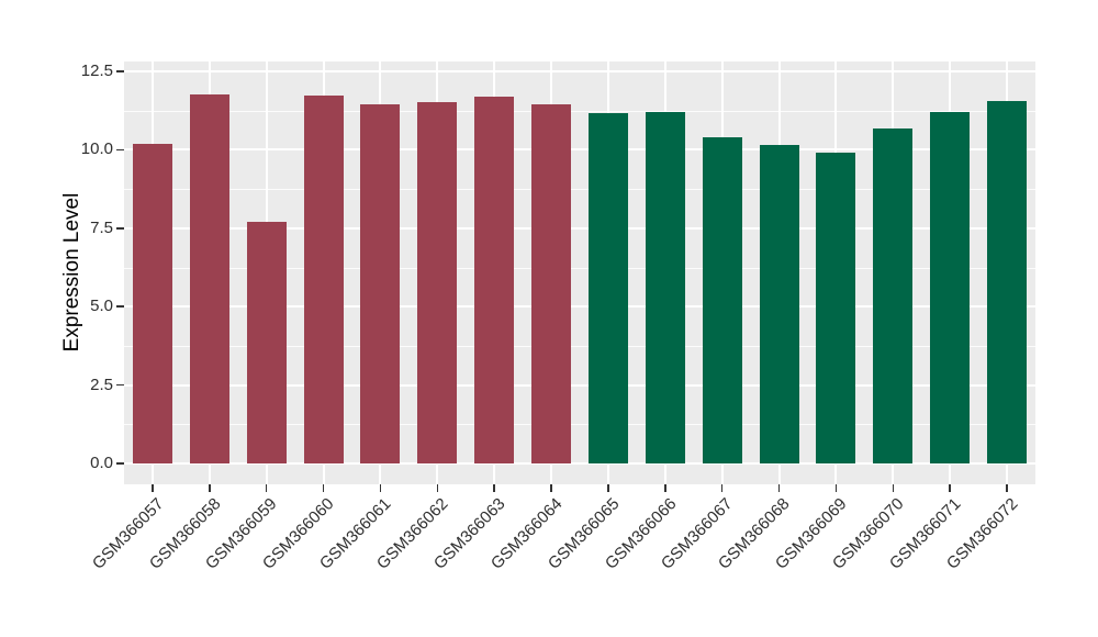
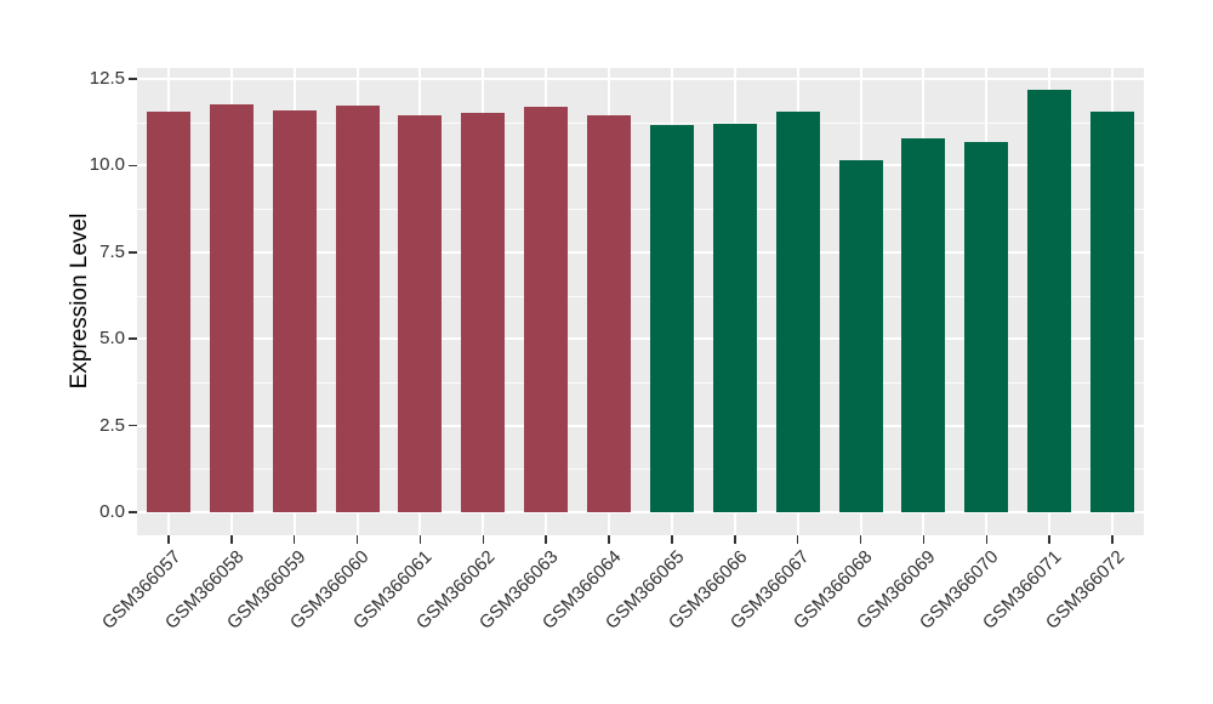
GSM366057: 10.2 -> 11.6
GSM366059: 7.7 -> 11.6
GSM366067: 10.4 -> 11.6
GSM366069: 9.9 -> 10.8
GSM366071: 11.2 -> 12.2
